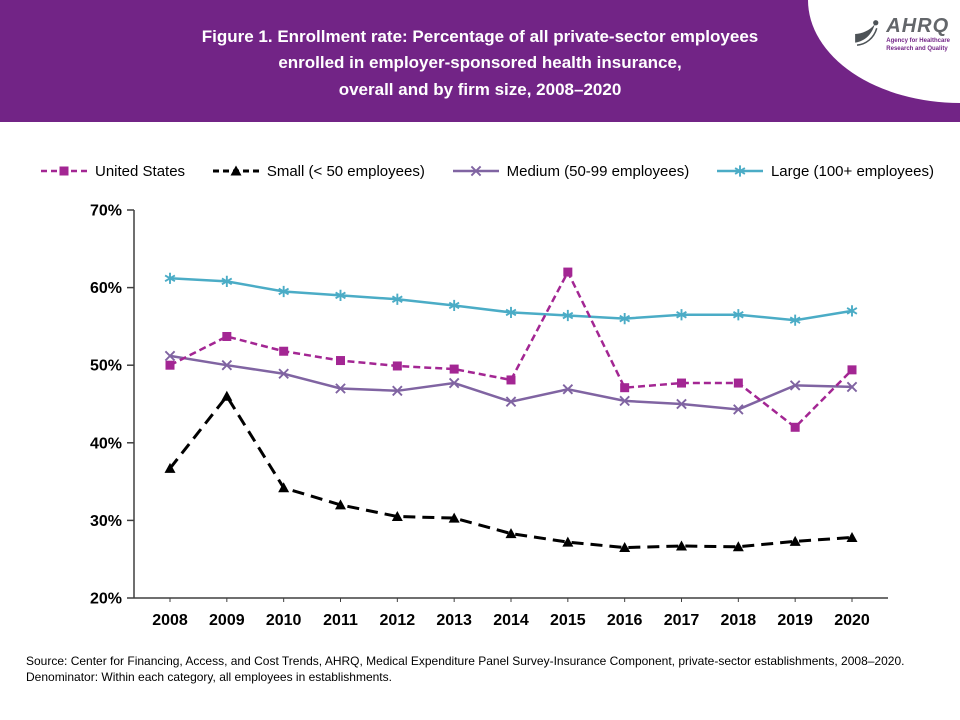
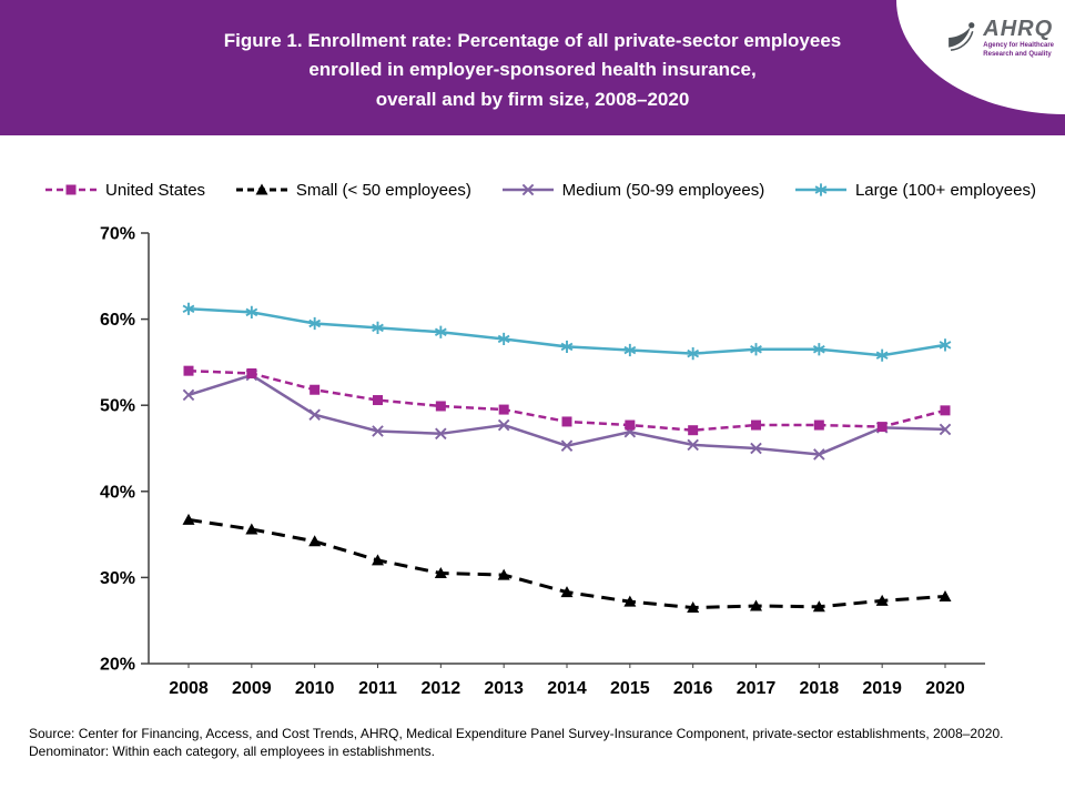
United States/2008: 50% -> 54%
Small (< 50 employees)/2009: 46% -> 36%
Medium (50-99 employees)/2009: 50% -> 54%
United States/2015: 62% -> 48%
United States/2019: 42% -> 48%
